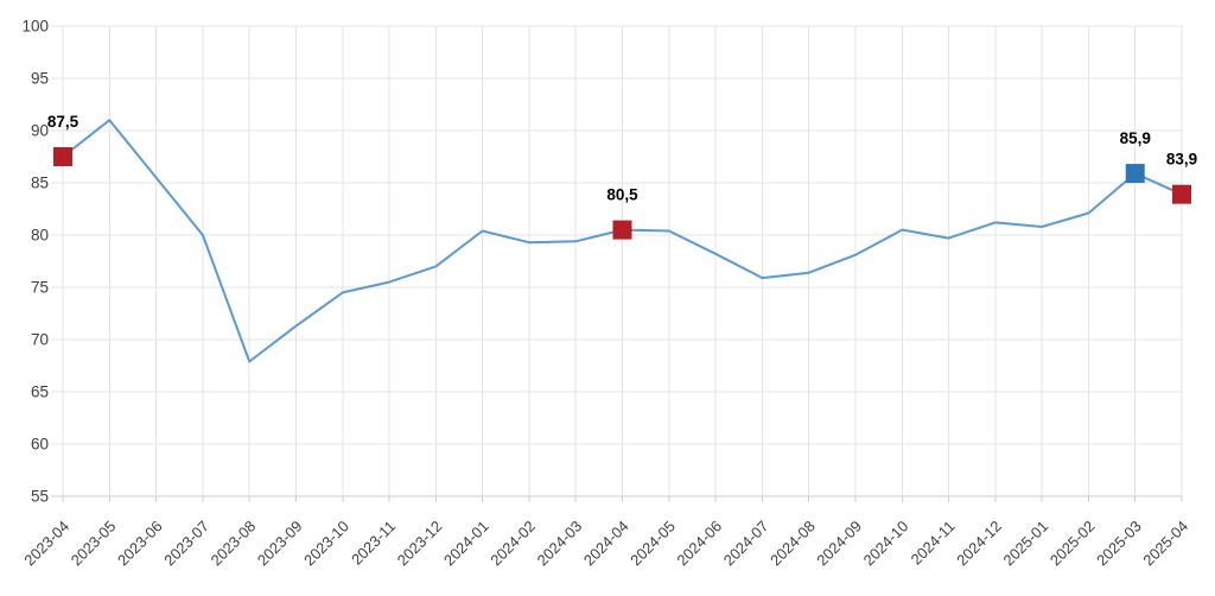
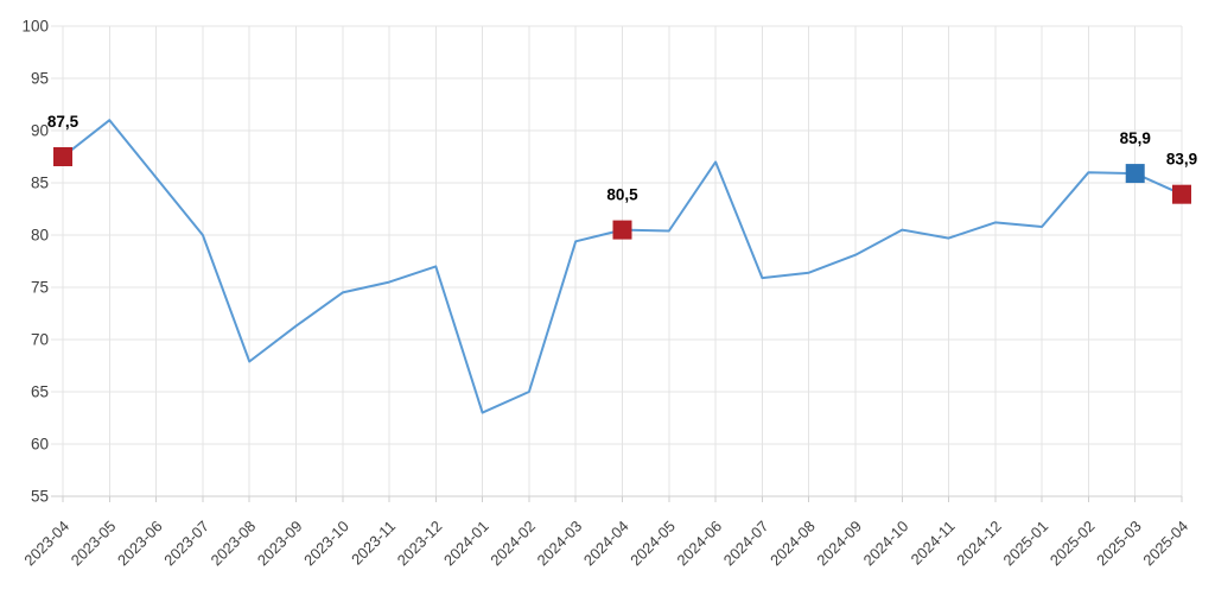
2024-01: 80 -> 63
2024-02: 79 -> 65
2024-06: 78 -> 87
2025-02: 82 -> 86
